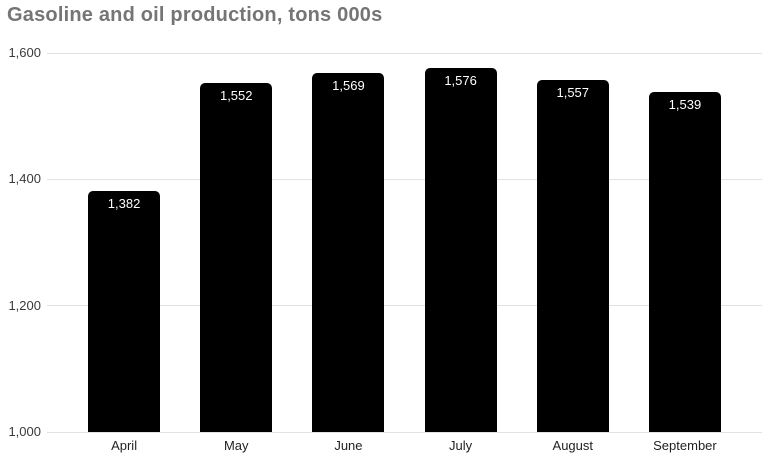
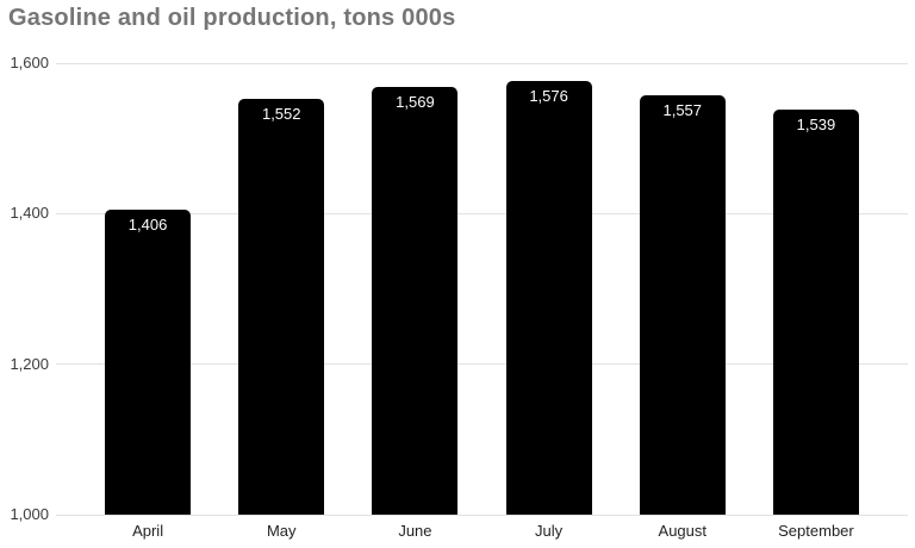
April: 1,382 -> 1,406
